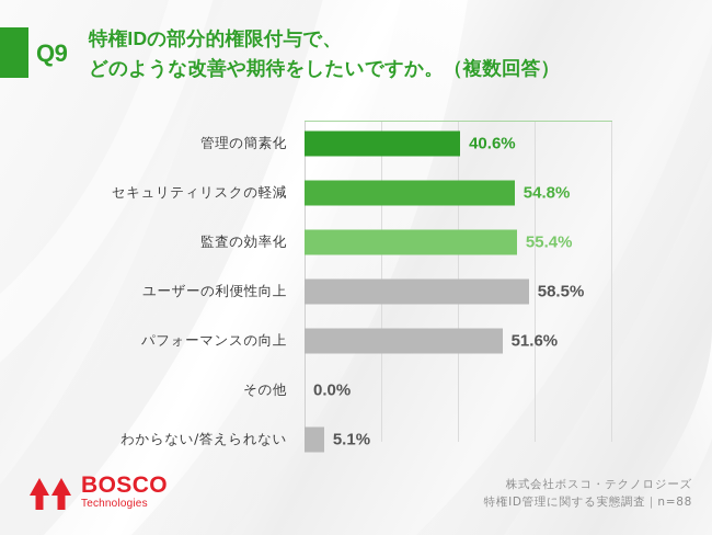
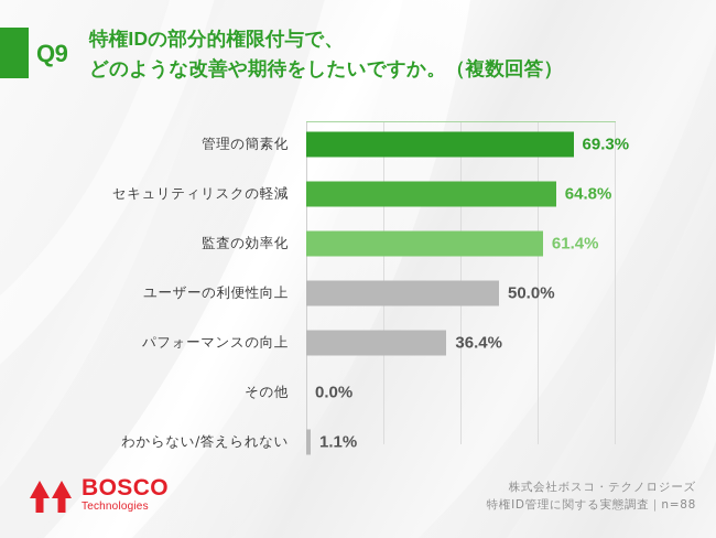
管理の簡素化: 40.6% -> 69.3%
セキュリティリスクの軽減: 54.8% -> 64.8%
監査の効率化: 55.4% -> 61.4%
ユーザーの利便性向上: 58.5% -> 50.0%
パフォーマンスの向上: 51.6% -> 36.4%
わからない/答えられない: 5.1% -> 1.1%
